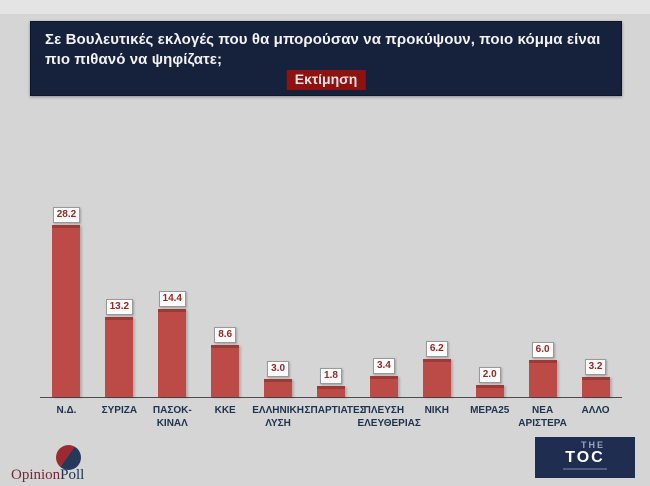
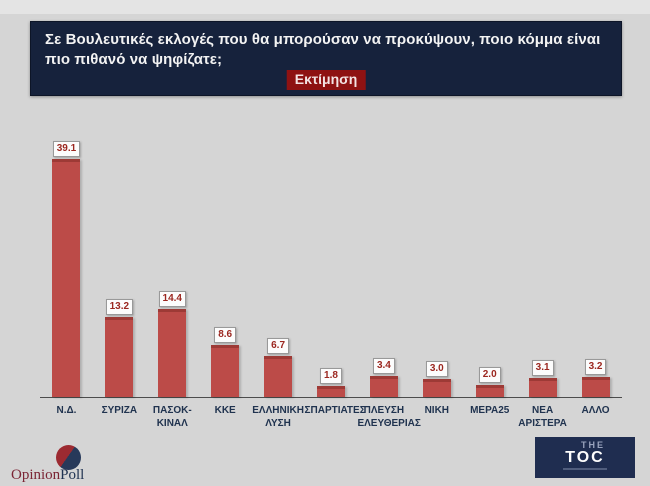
Ν.Δ.: 28.2 -> 39.1
ΕΛΛΗΝΙΚΗ ΛΥΣΗ: 3.0 -> 6.7
ΝΙΚΗ: 6.2 -> 3.0
ΝΕΑ ΑΡΙΣΤΕΡΑ: 6.0 -> 3.1
